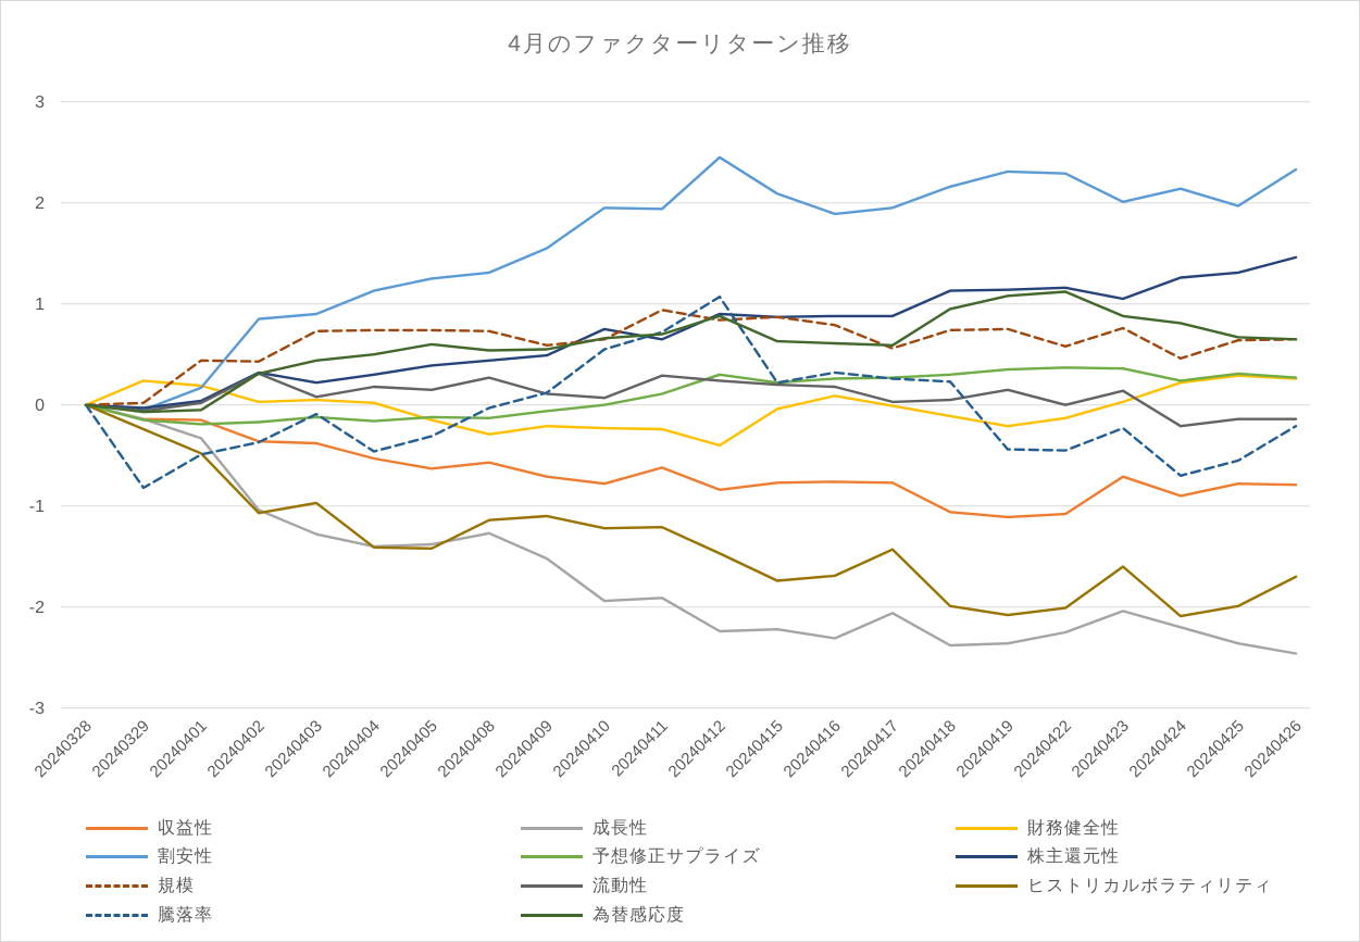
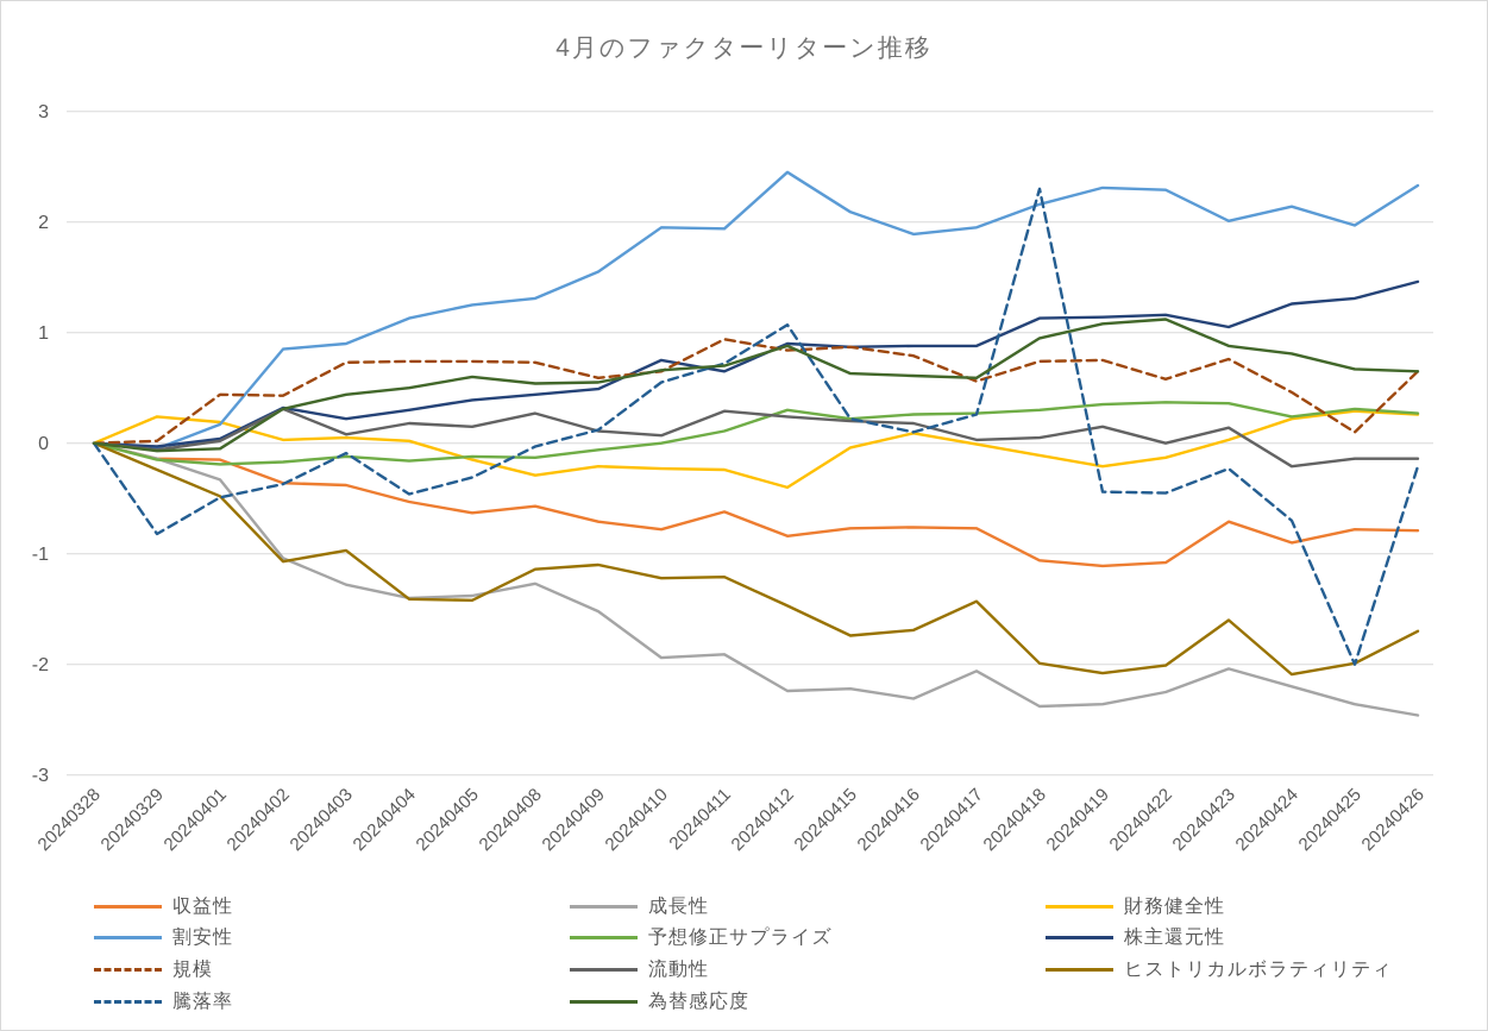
騰落率/20240416: 0.3 -> 0.1
騰落率/20240418: 0.2 -> 2.3
規模/20240425: 0.6 -> 0.1
騰落率/20240425: -0.6 -> -2.0
